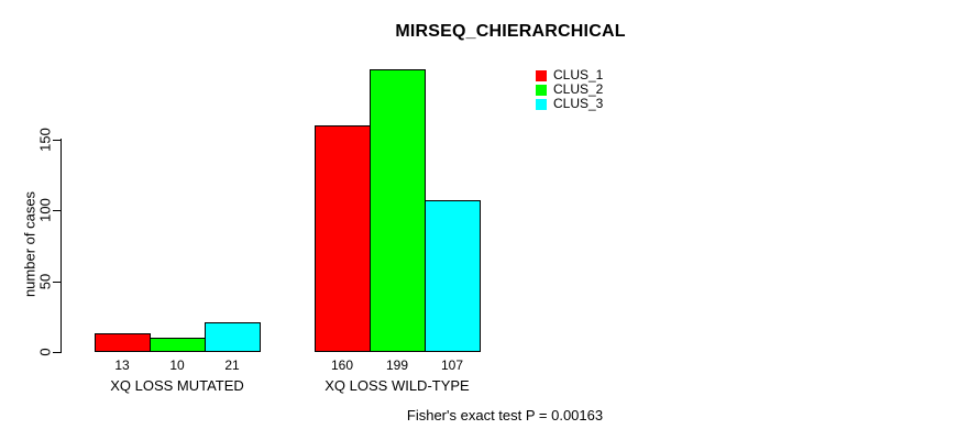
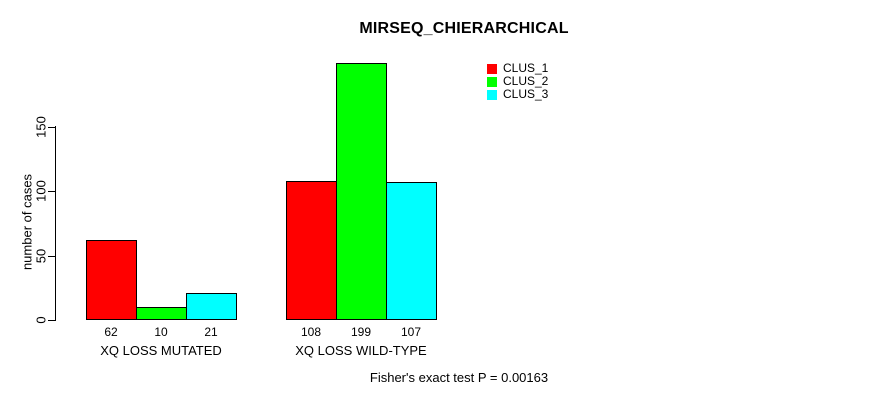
CLUS_1/XQ LOSS MUTATED: 13 -> 62
CLUS_1/XQ LOSS WILD-TYPE: 160 -> 108
